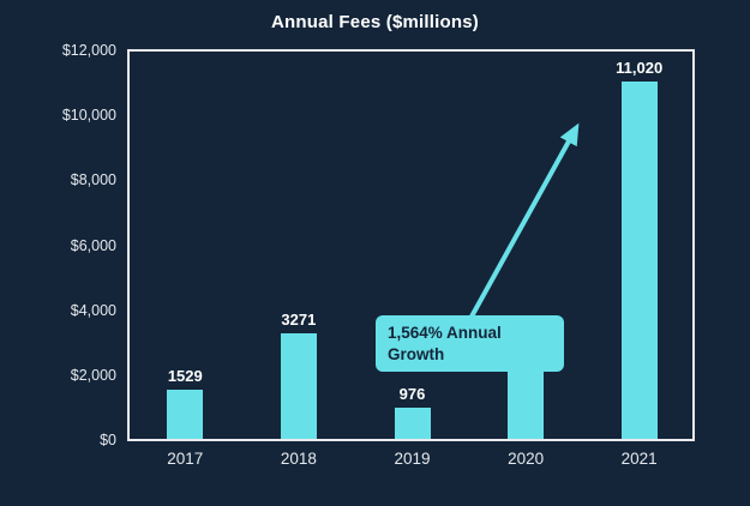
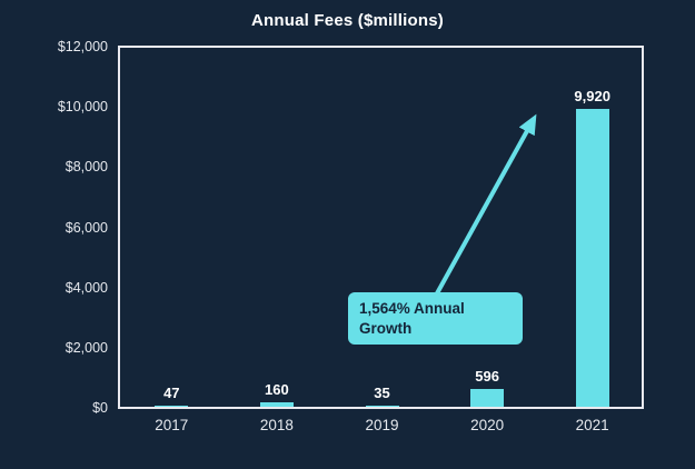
2017: 1529 -> 47
2018: 3271 -> 160
2019: 976 -> 35
2020: 2245 -> 596
2021: 11,020 -> 9,920
